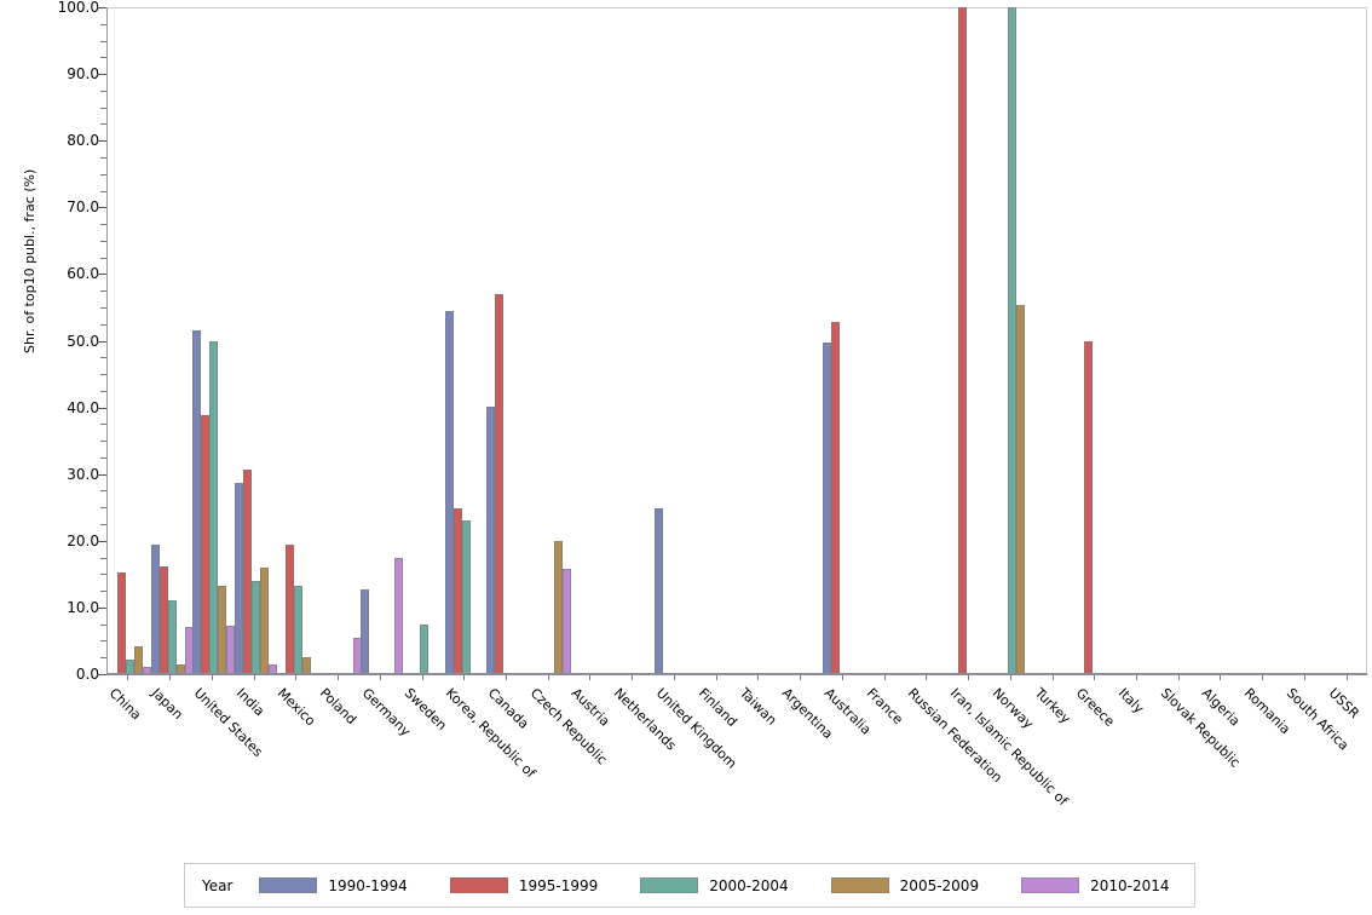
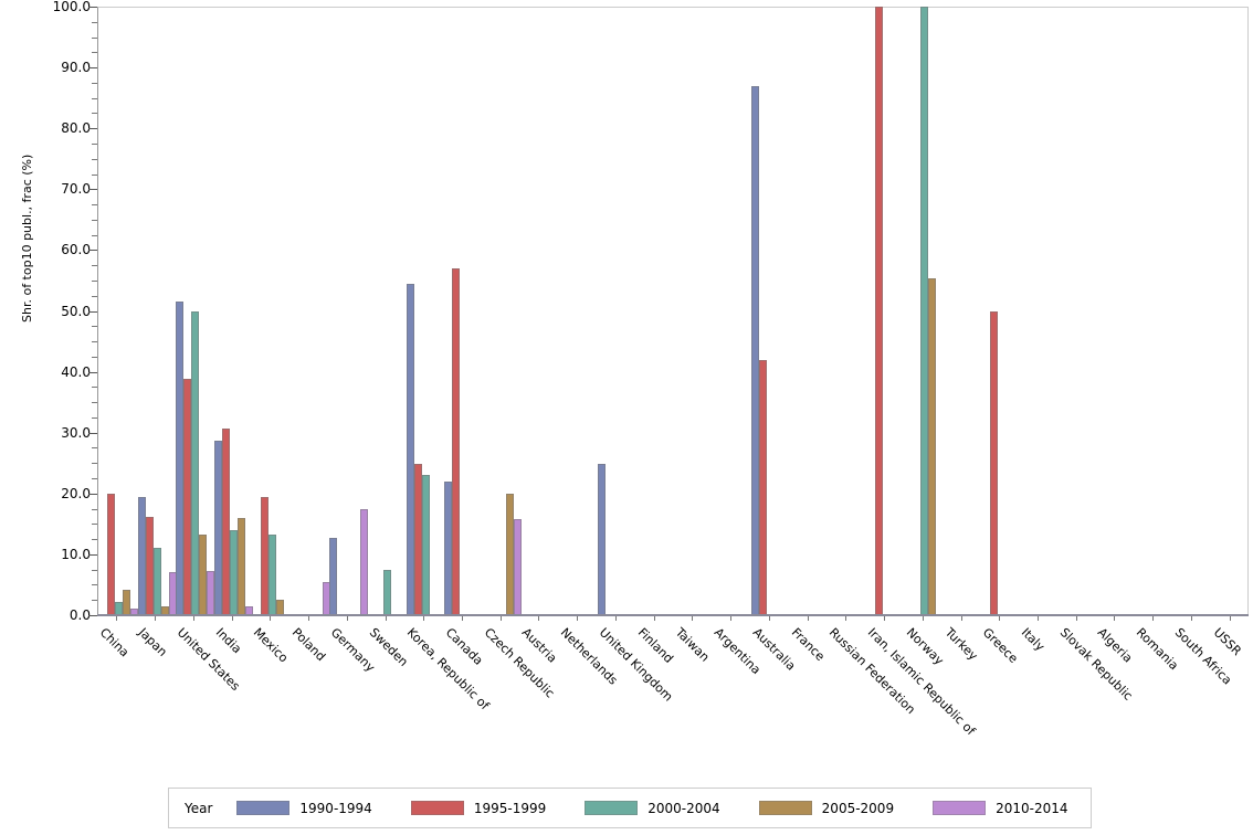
1995-1999/China: 15 -> 20
1990-1994/Canada: 40 -> 22
1990-1994/Australia: 50 -> 87
1995-1999/Australia: 53 -> 42
